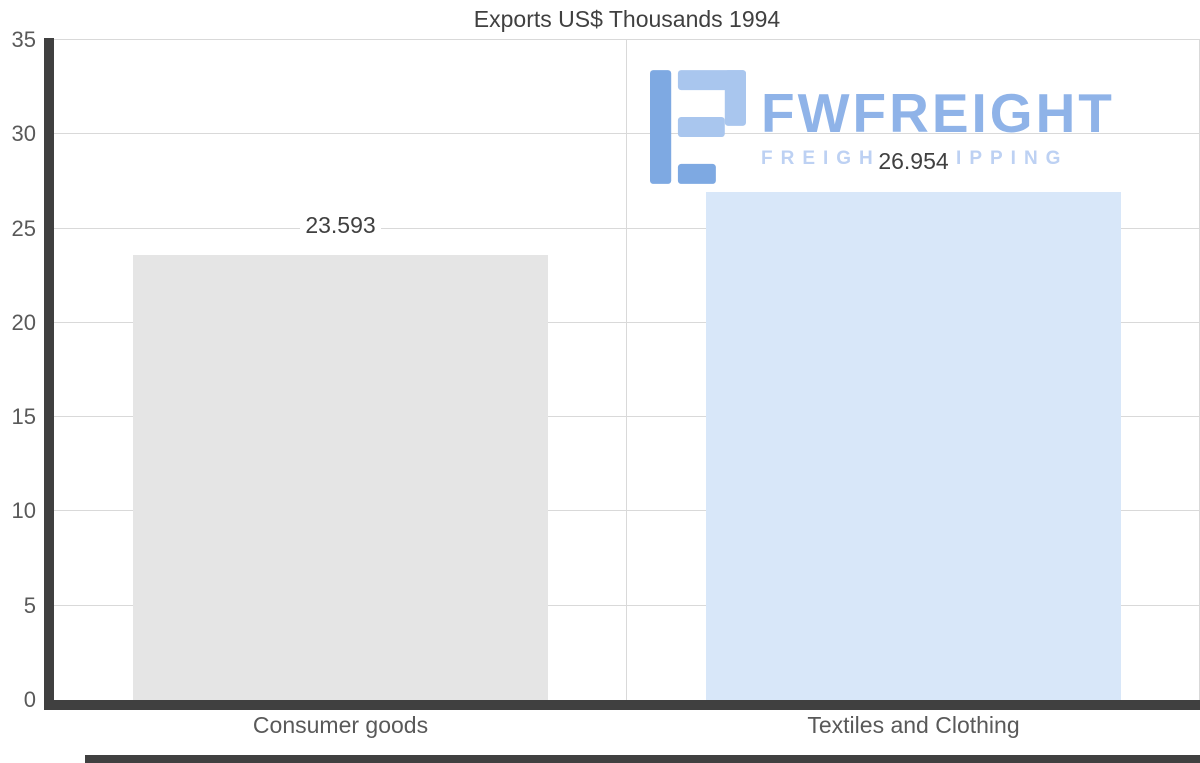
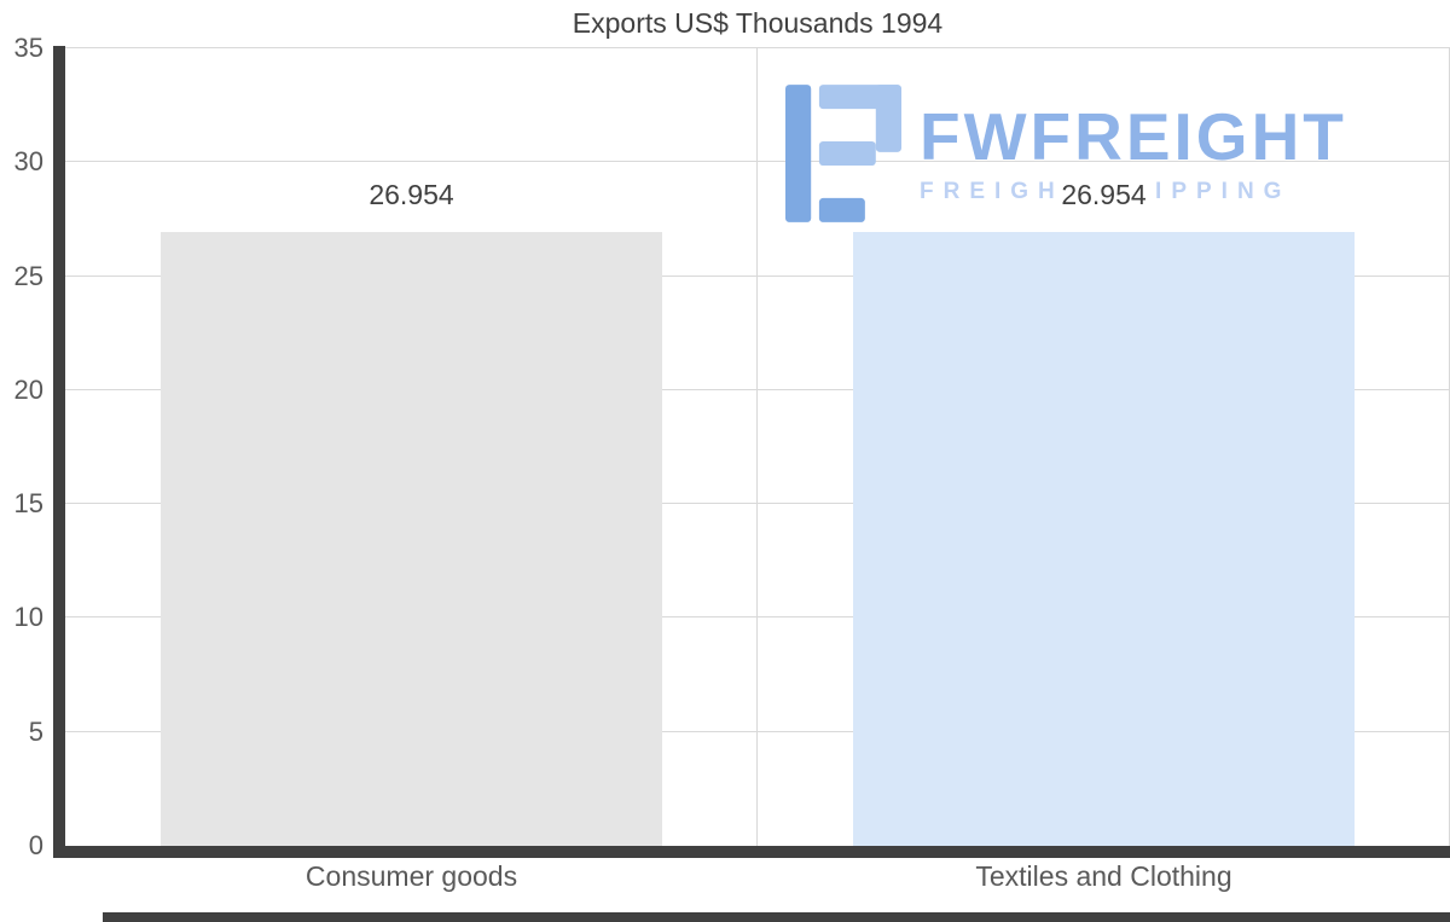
Consumer goods: 23.593 -> 26.954
